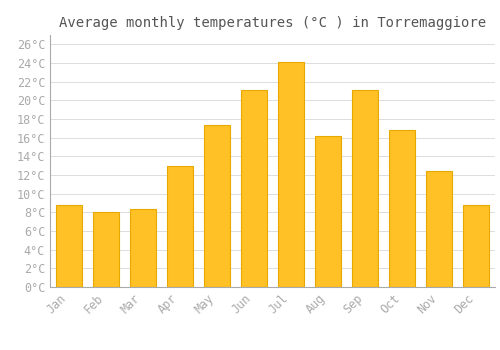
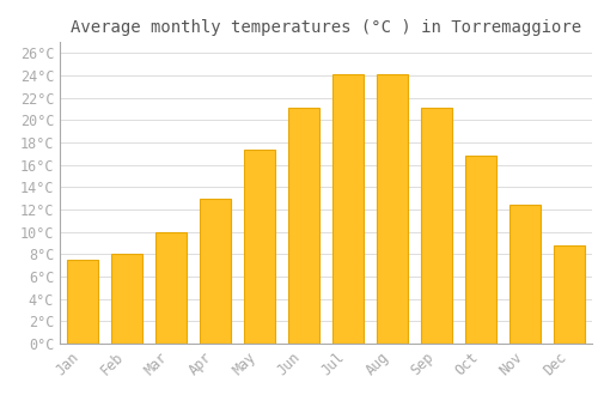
Jan: 8.8°C -> 7.5°C
Mar: 8.4°C -> 10.0°C
Aug: 16.2°C -> 24.1°C
